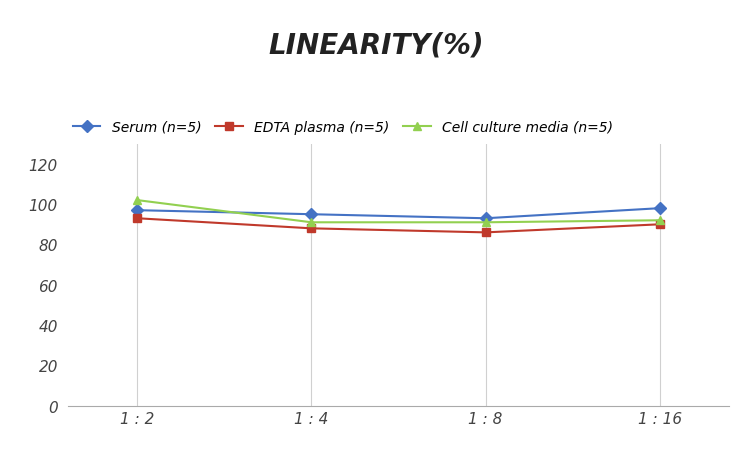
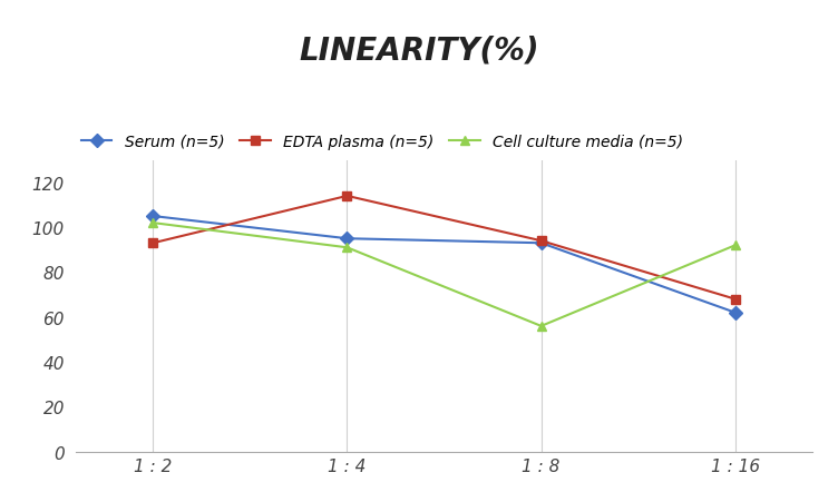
Serum (n=5)/1 : 2: 97 -> 105
EDTA plasma (n=5)/1 : 4: 88 -> 114
EDTA plasma (n=5)/1 : 8: 86 -> 94
Cell culture media (n=5)/1 : 8: 91 -> 56
Serum (n=5)/1 : 16: 98 -> 62
EDTA plasma (n=5)/1 : 16: 90 -> 68
